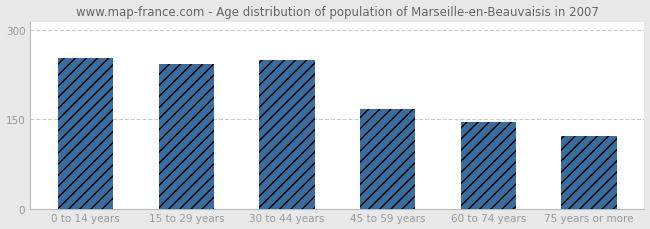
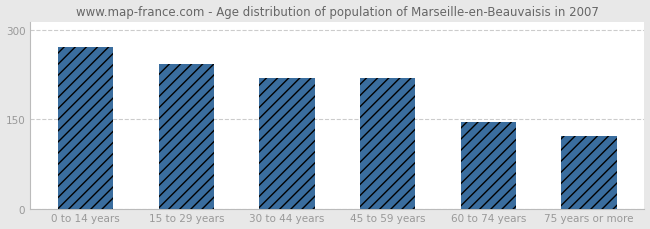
0 to 14 years: 253 -> 272
30 to 44 years: 250 -> 220
45 to 59 years: 168 -> 220
